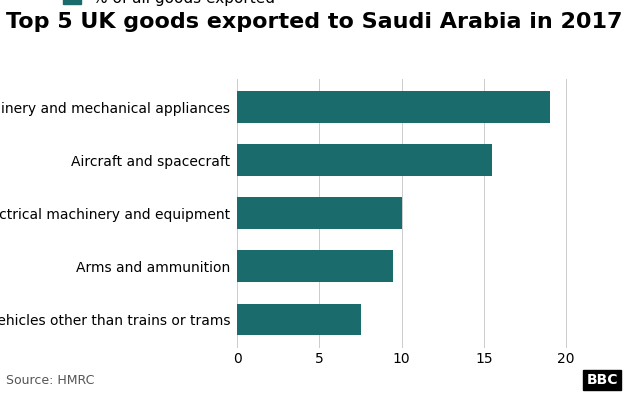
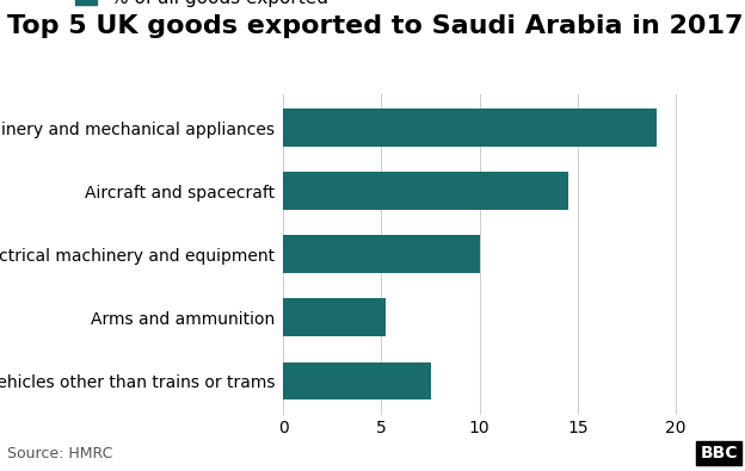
Aircraft and spacecraft: 15.5 -> 14.5
Arms and ammunition: 9.5 -> 5.2
